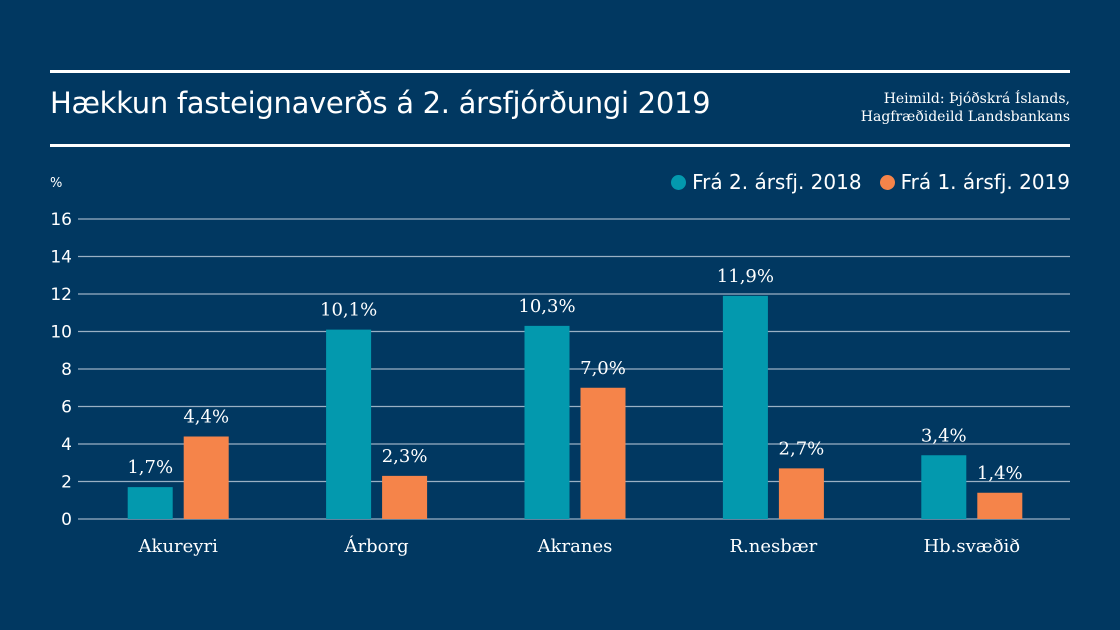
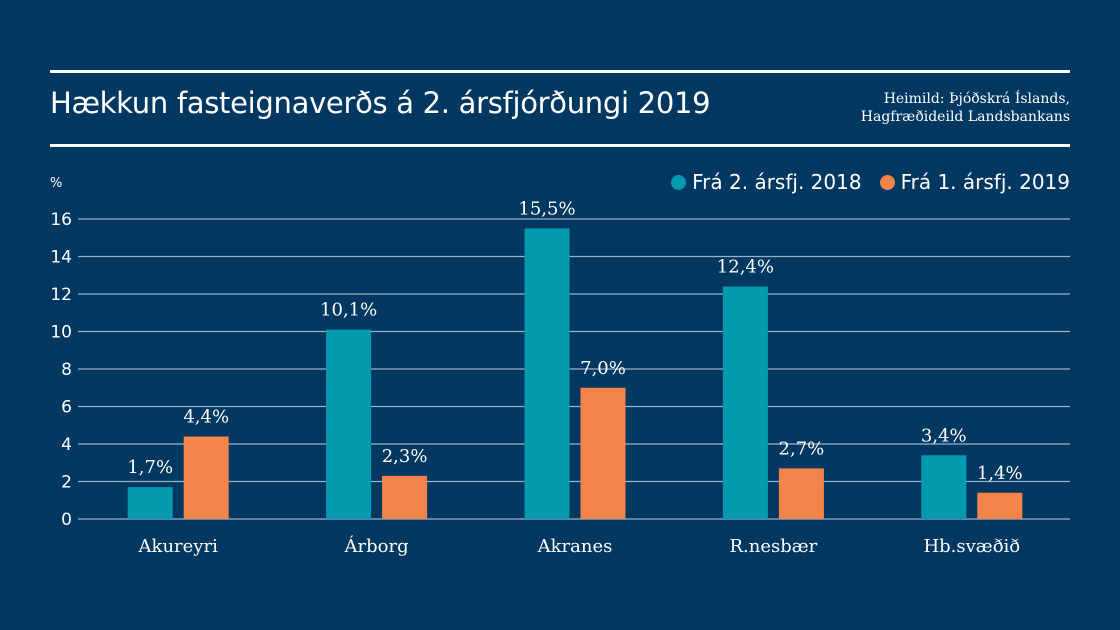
Frá 2. ársfj. 2018/Akranes: 10,3% -> 15,5%
Frá 2. ársfj. 2018/R.nesbær: 11,9% -> 12,4%
